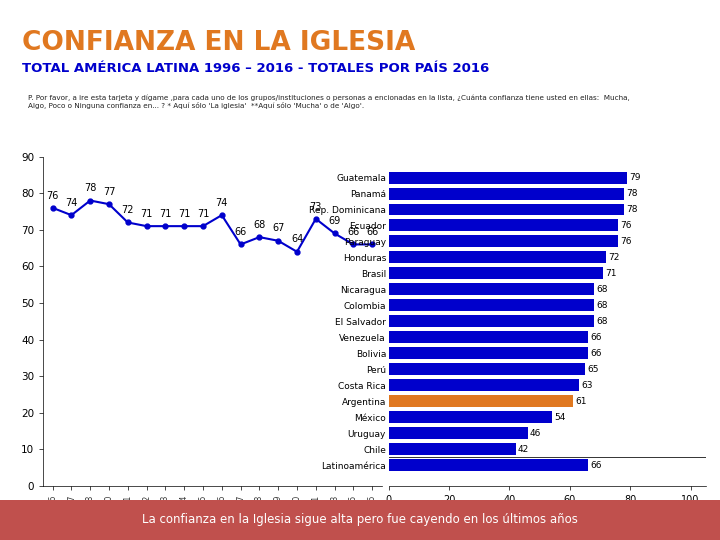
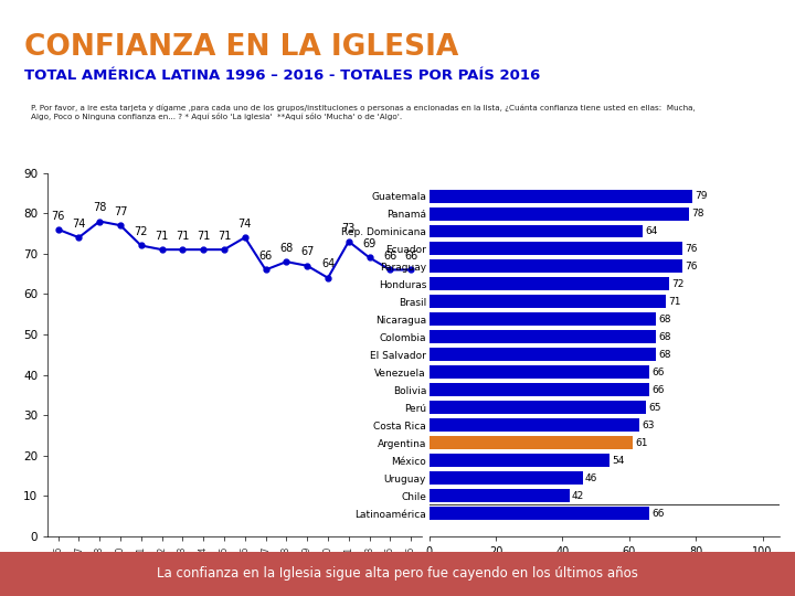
Rep. Dominicana: 78 -> 64
